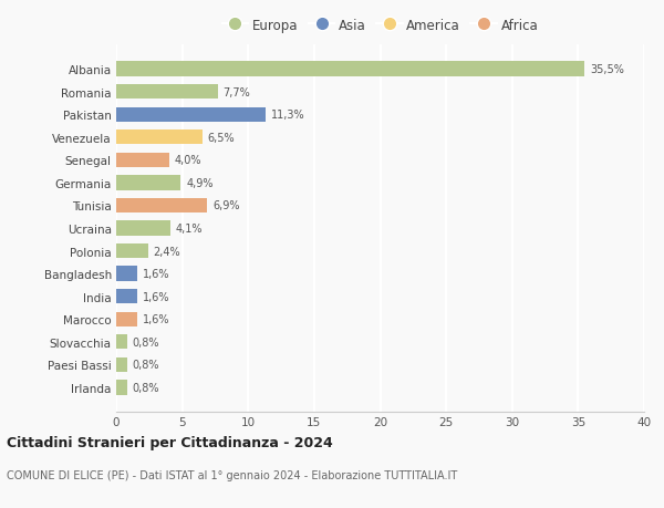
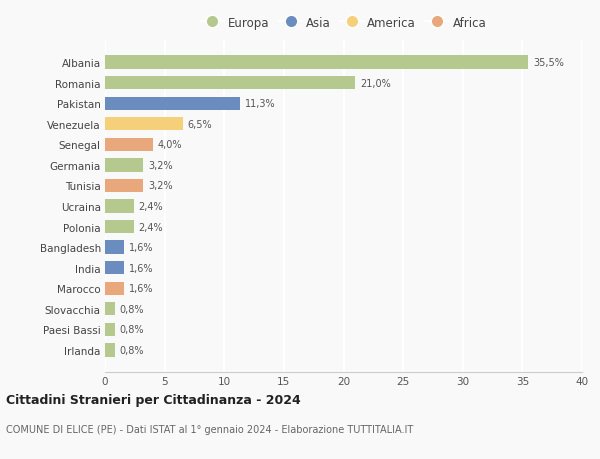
Romania: 7,7% -> 21,0%
Germania: 4,9% -> 3,2%
Tunisia: 6,9% -> 3,2%
Ucraina: 4,1% -> 2,4%
